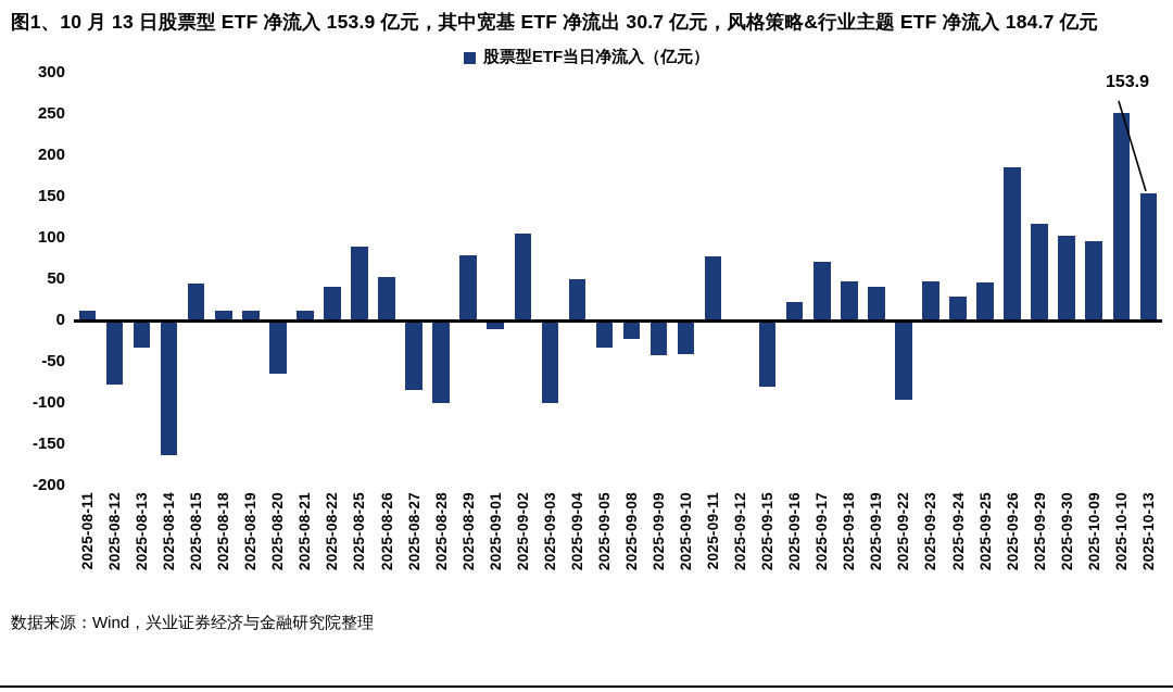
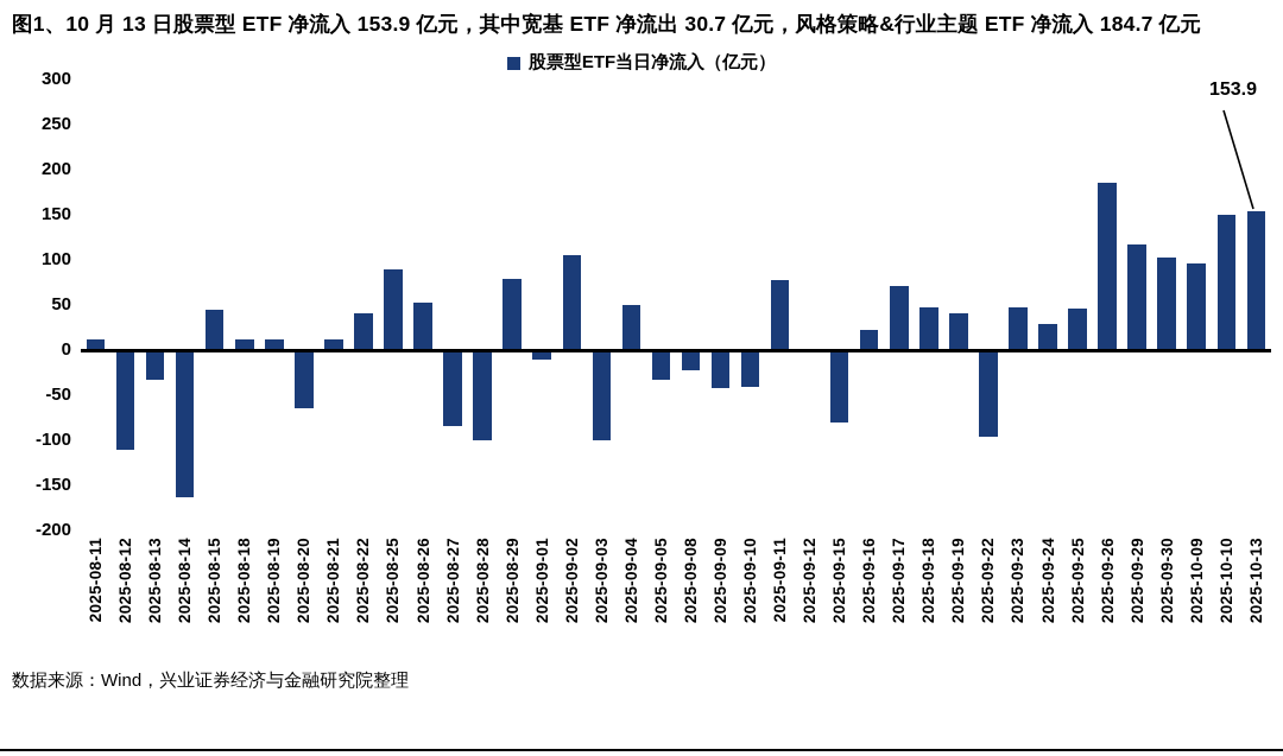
2025-08-12: -80 -> -110
2025-10-10: 250 -> 150
